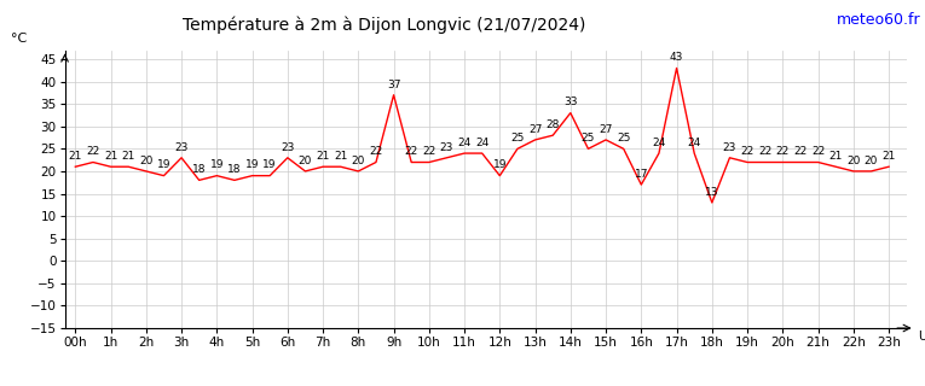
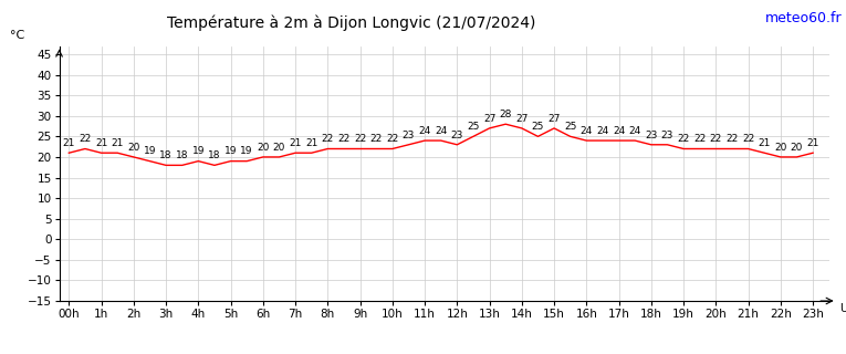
3h: 23 -> 18
6h: 23 -> 20
8h: 20 -> 22
9h: 37 -> 22
12h: 19 -> 23
14h: 33 -> 27
16h: 17 -> 24
17h: 43 -> 24
18h: 13 -> 23
